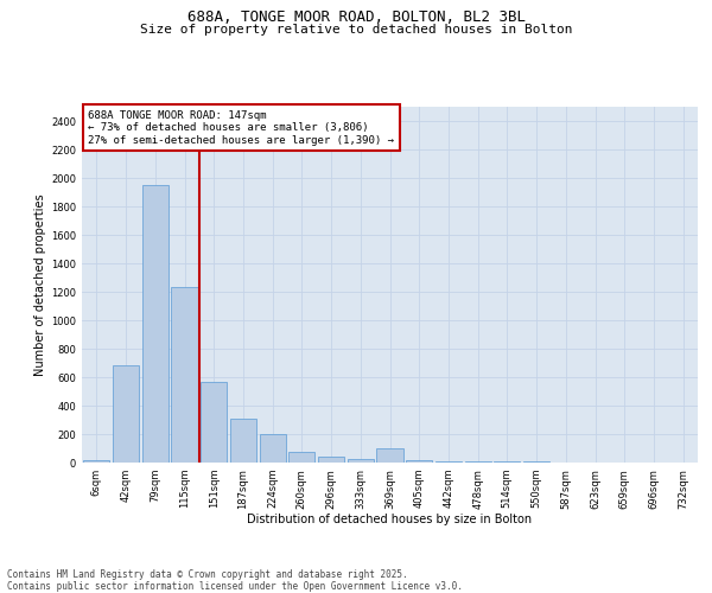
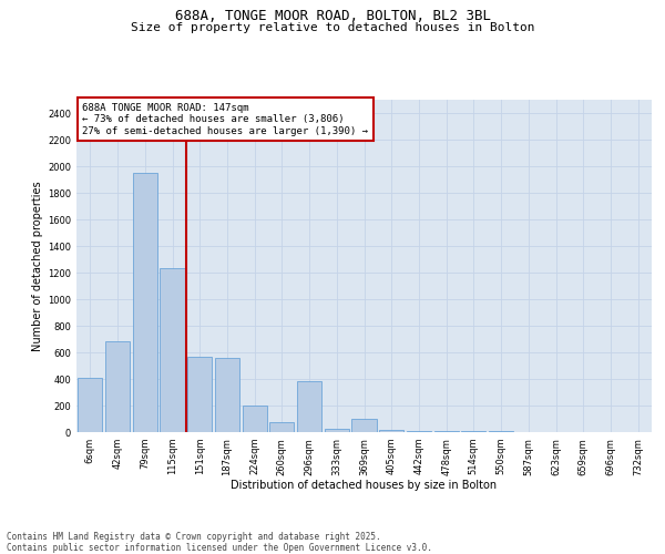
6sqm: 20 -> 410
187sqm: 310 -> 560
296sqm: 40 -> 380
